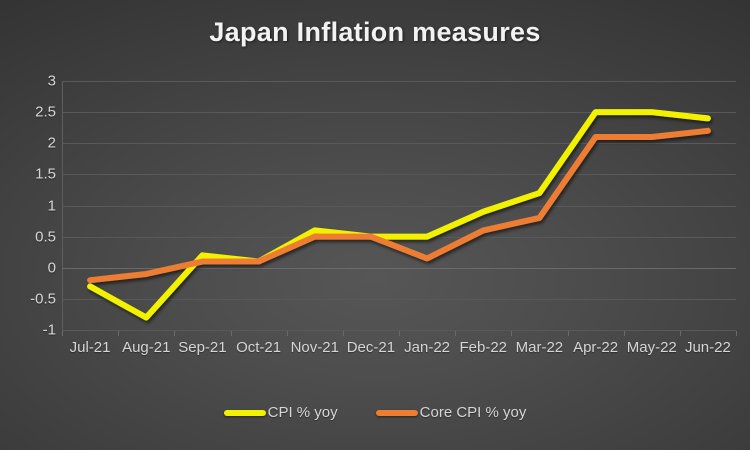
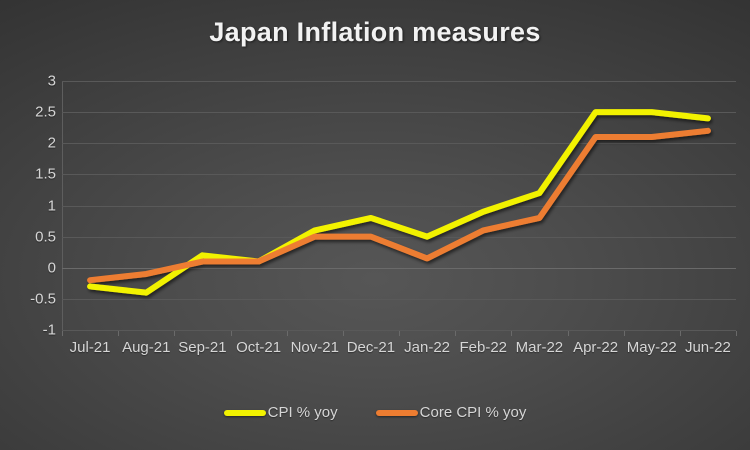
CPI % yoy/Aug-21: -0.8 -> -0.4
CPI % yoy/Dec-21: 0.5 -> 0.8
